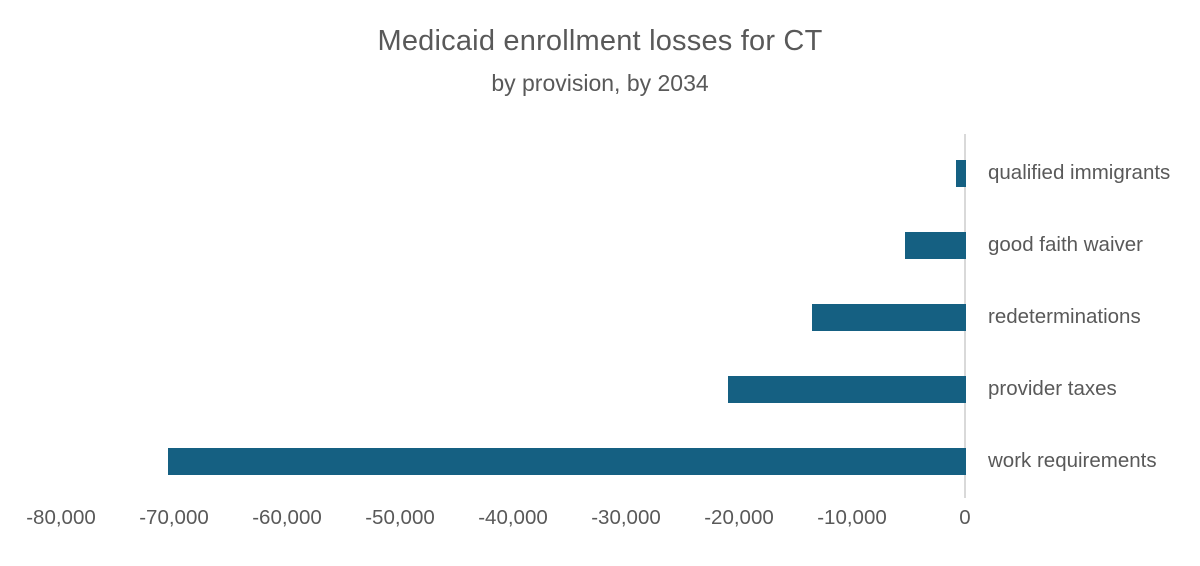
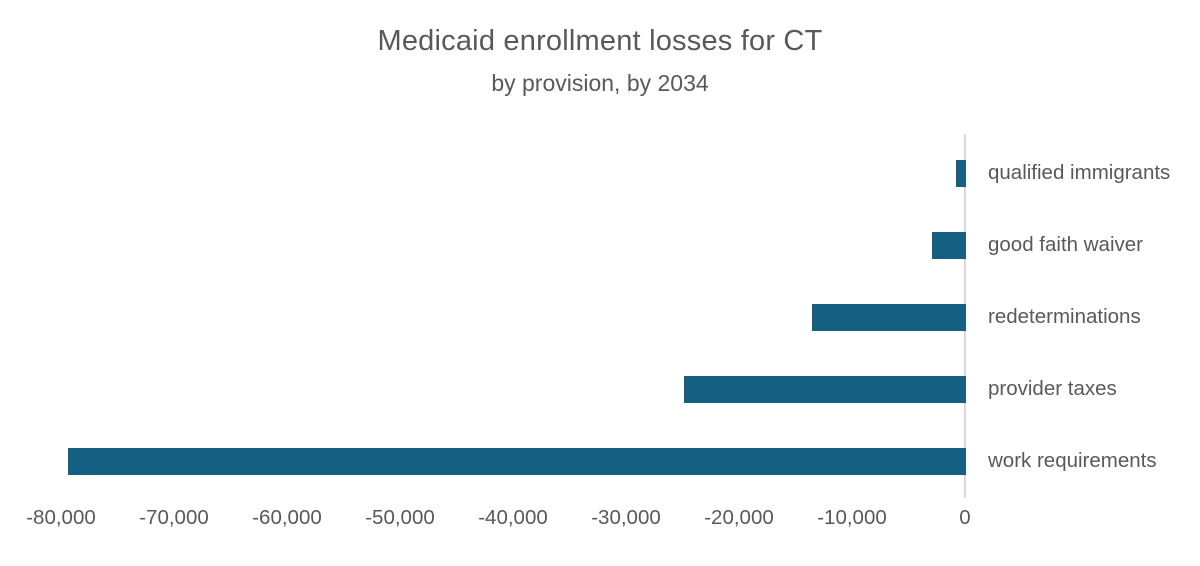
good faith waiver: -5400 -> -3000
provider taxes: -21100 -> -25000
work requirements: -70600 -> -79500
